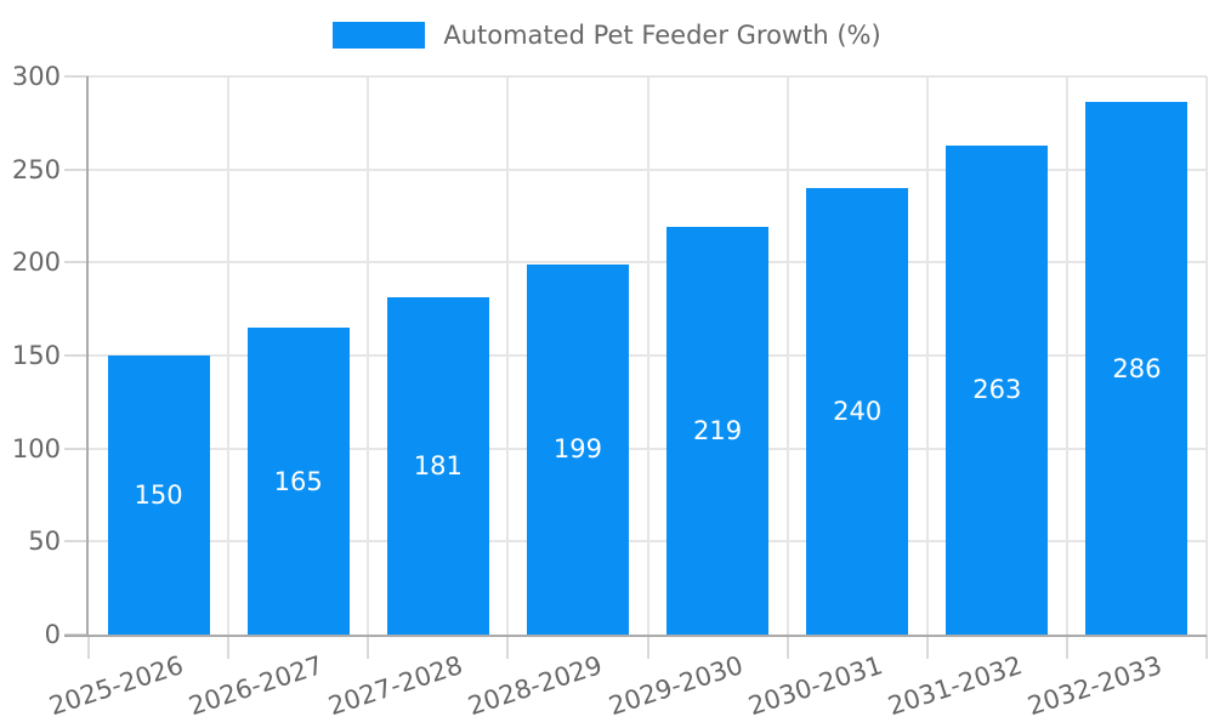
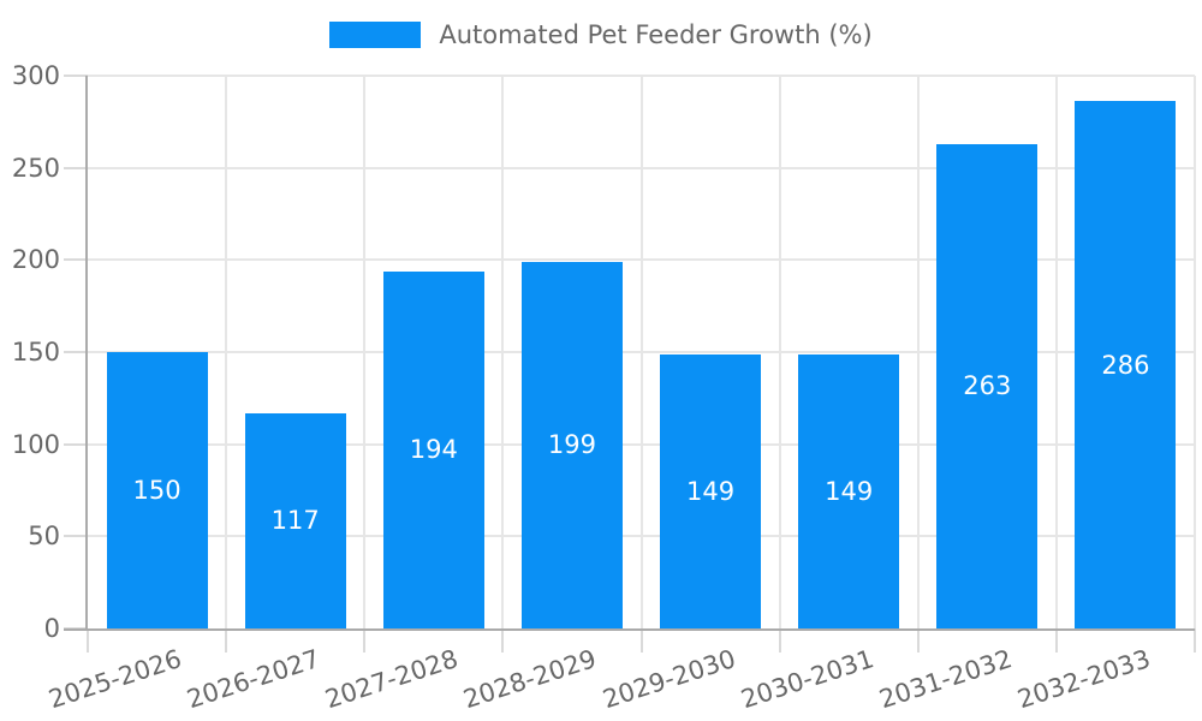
2026-2027: 165 -> 117
2027-2028: 181 -> 194
2029-2030: 219 -> 149
2030-2031: 240 -> 149
